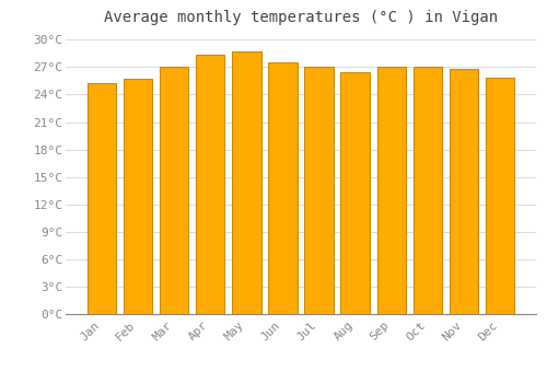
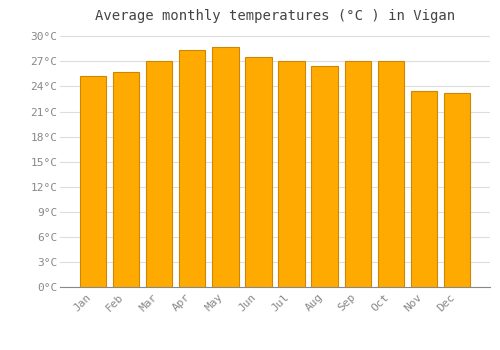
Nov: 26.8°C -> 23.4°C
Dec: 25.8°C -> 23.2°C
